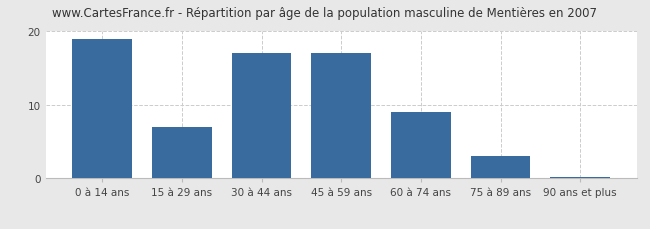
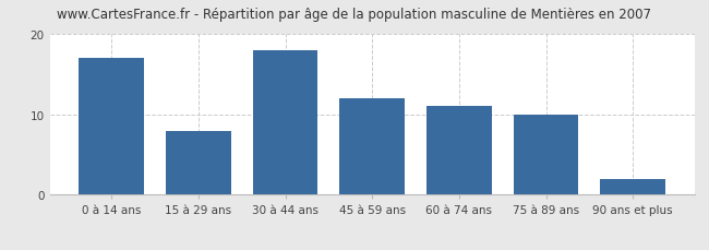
0 à 14 ans: 19.0 -> 17.0
15 à 29 ans: 7.0 -> 8.0
30 à 44 ans: 17.0 -> 18.0
45 à 59 ans: 17.0 -> 12.0
60 à 74 ans: 9.0 -> 11.0
75 à 89 ans: 3.0 -> 10.0
90 ans et plus: 0.2 -> 2.0
